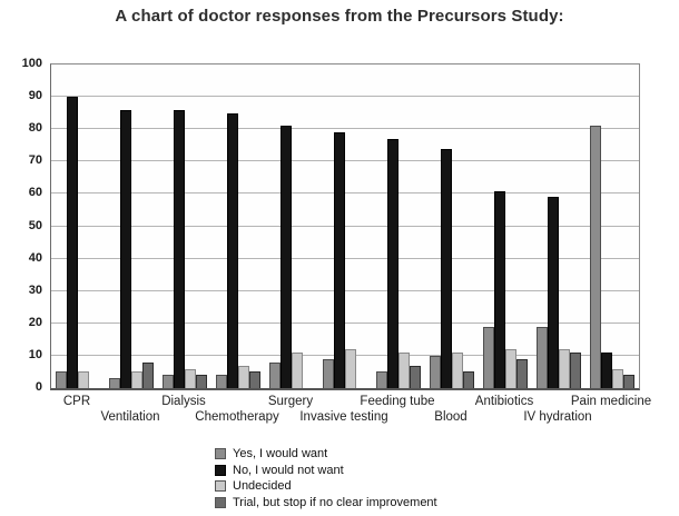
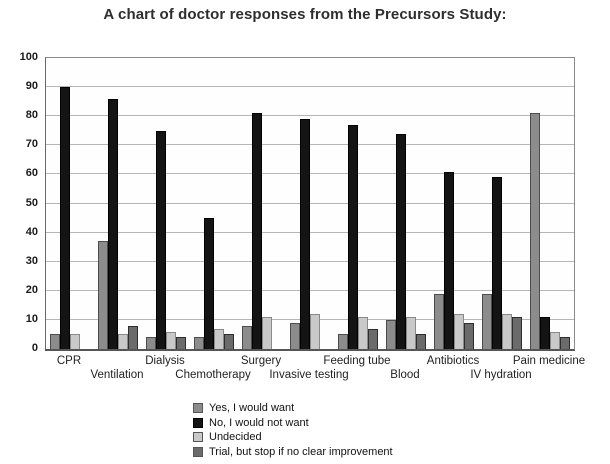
Yes, I would want/Ventilation: 3 -> 37
No, I would not want/Dialysis: 86 -> 75
No, I would not want/Chemotherapy: 85 -> 45
